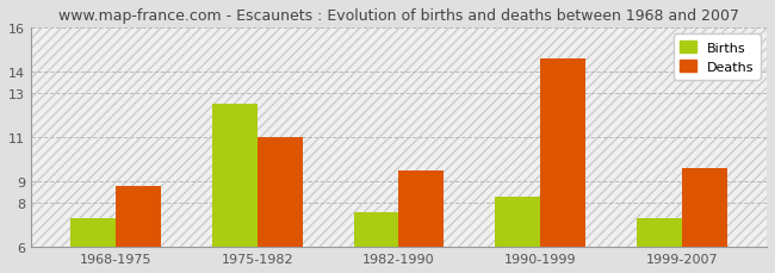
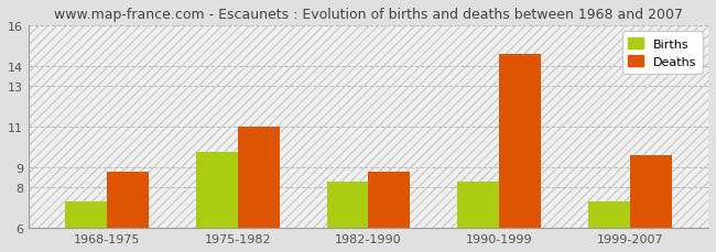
Births/1975-1982: 12.5 -> 9.8
Births/1982-1990: 7.6 -> 8.3
Deaths/1982-1990: 9.5 -> 8.8
